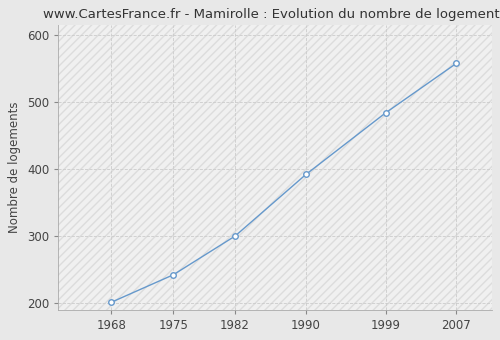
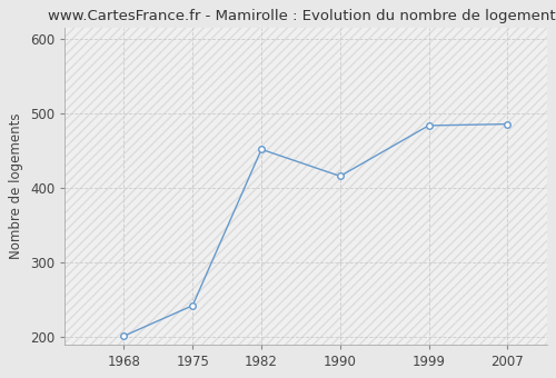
1982: 300 -> 452
1990: 392 -> 416
2007: 558 -> 486
